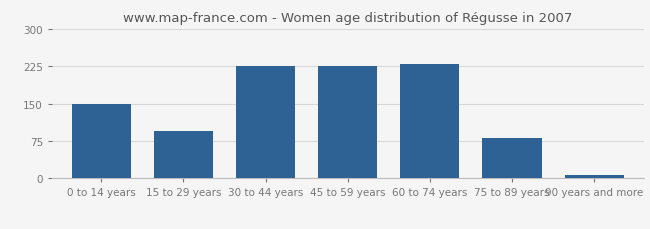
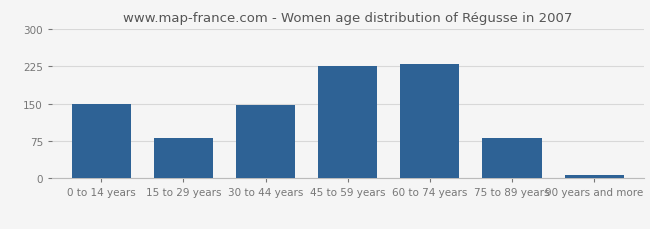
15 to 29 years: 95 -> 82
30 to 44 years: 225 -> 148
